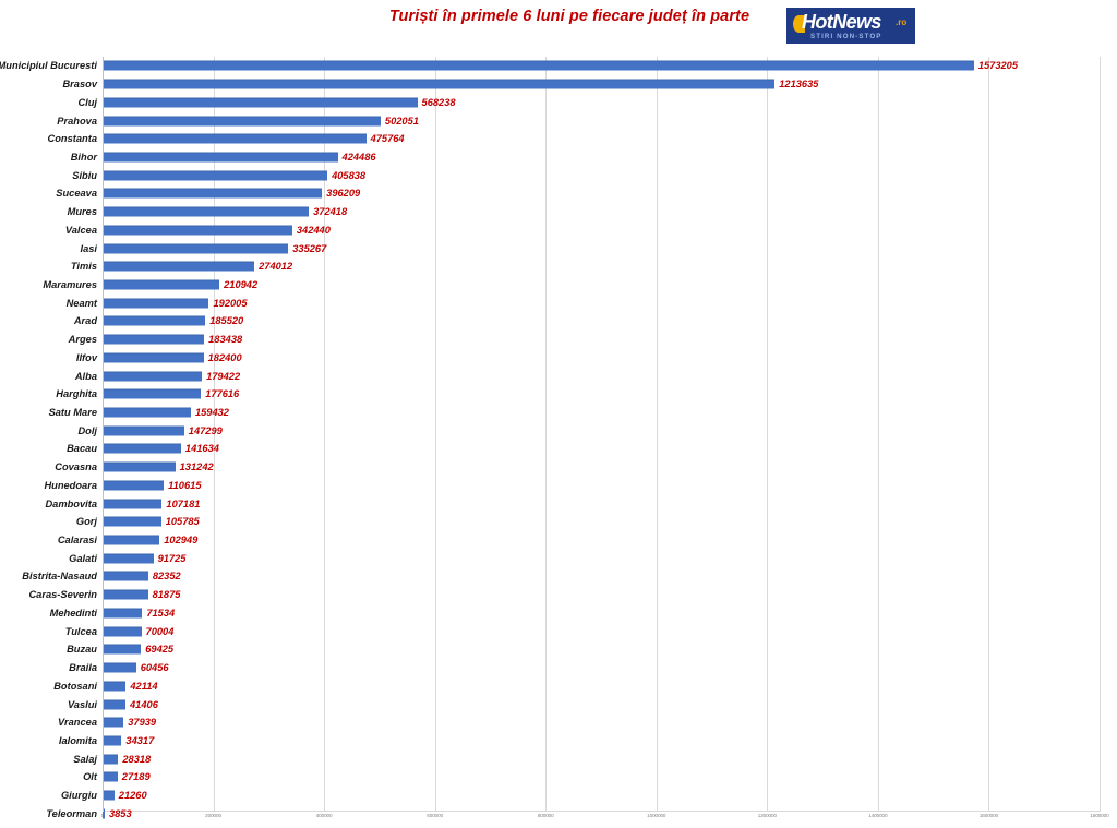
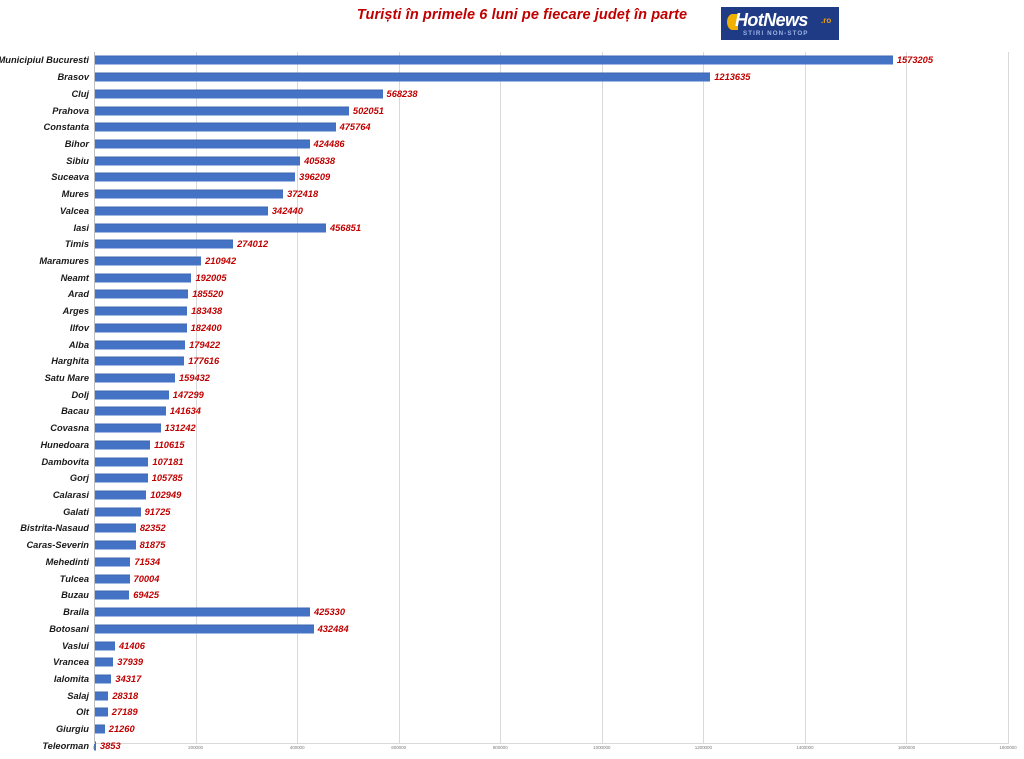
Iasi: 335267 -> 456851
Braila: 60456 -> 425330
Botosani: 42114 -> 432484
